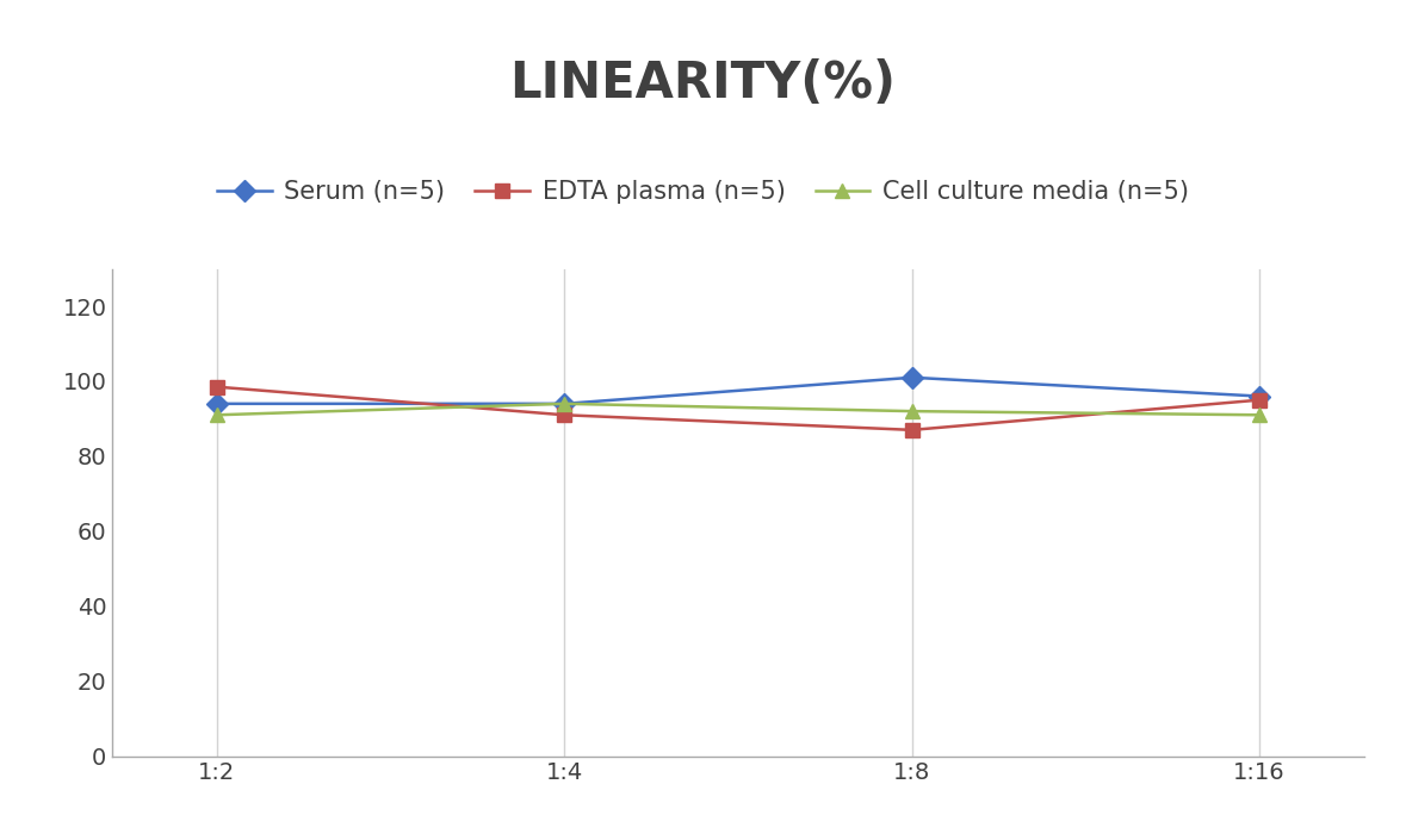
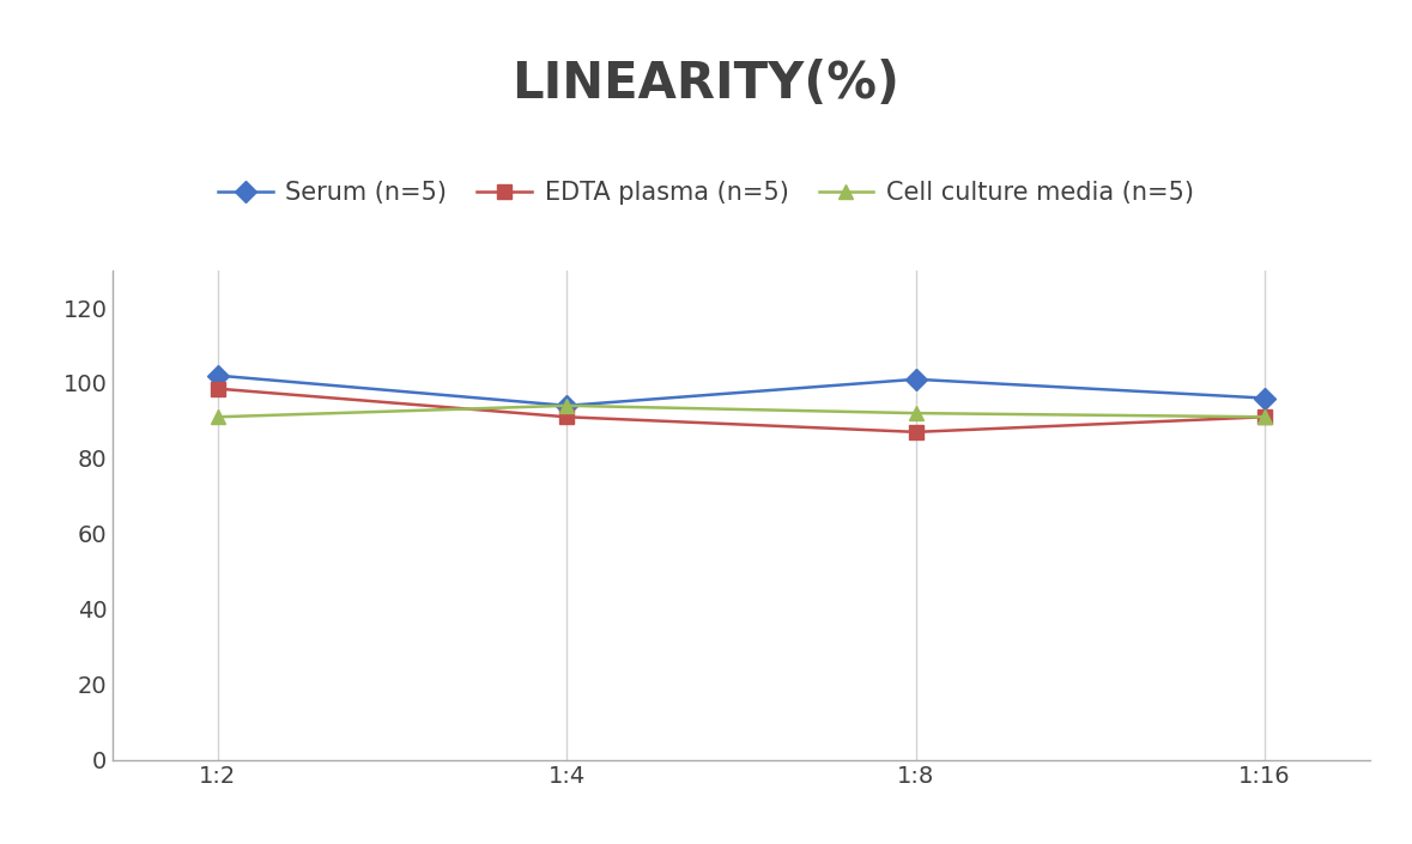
Serum (n=5)/1:2: 94 -> 102
EDTA plasma (n=5)/1:16: 95.0 -> 91.0
